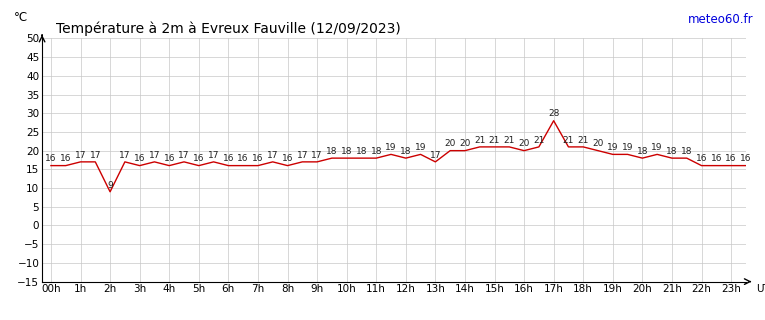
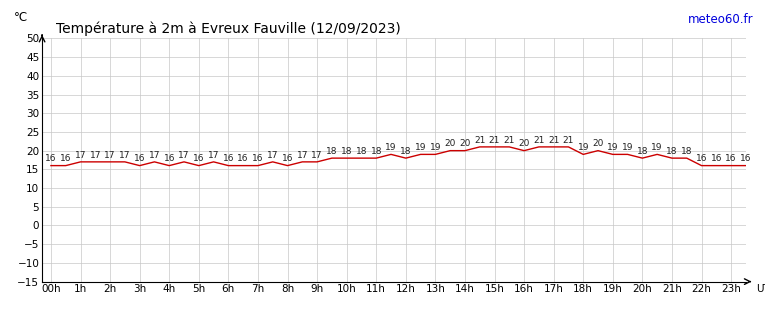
2h: 9 -> 17
13h: 17 -> 19
17h: 28 -> 21
18h: 21 -> 19
